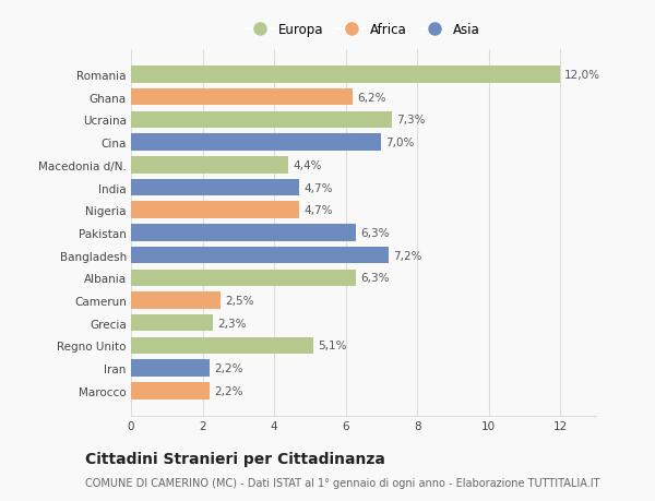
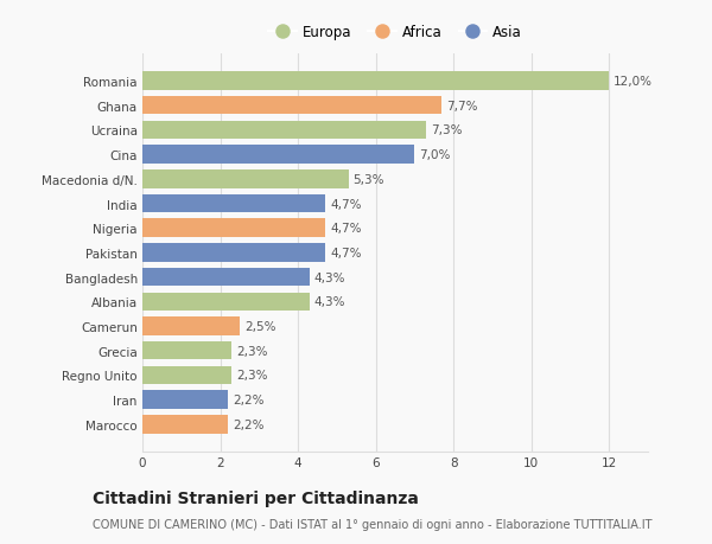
Ghana: 6,2% -> 7,7%
Macedonia d/N.: 4,4% -> 5,3%
Pakistan: 6,3% -> 4,7%
Bangladesh: 7,2% -> 4,3%
Albania: 6,3% -> 4,3%
Regno Unito: 5,1% -> 2,3%
